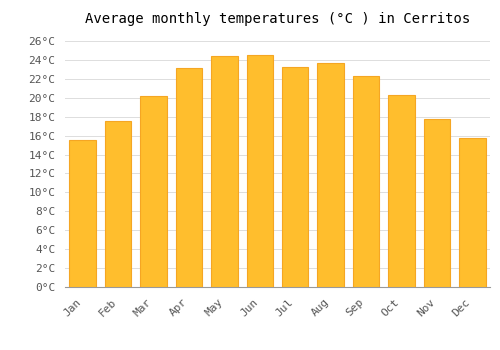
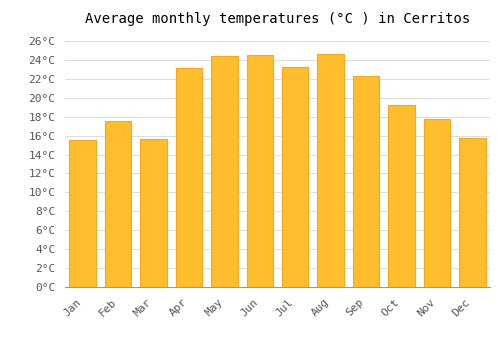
Mar: 20.2°C -> 15.6°C
Aug: 23.7°C -> 24.6°C
Oct: 20.3°C -> 19.2°C
